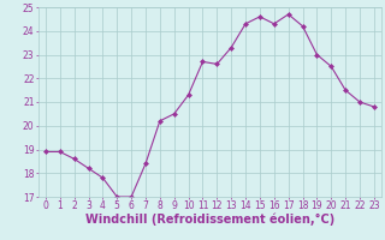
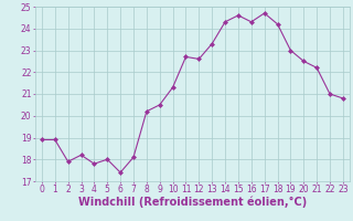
2: 18.6 -> 17.9
5: 17.0 -> 18.0
6: 17.0 -> 17.4
7: 18.4 -> 18.1
21: 21.5 -> 22.2
